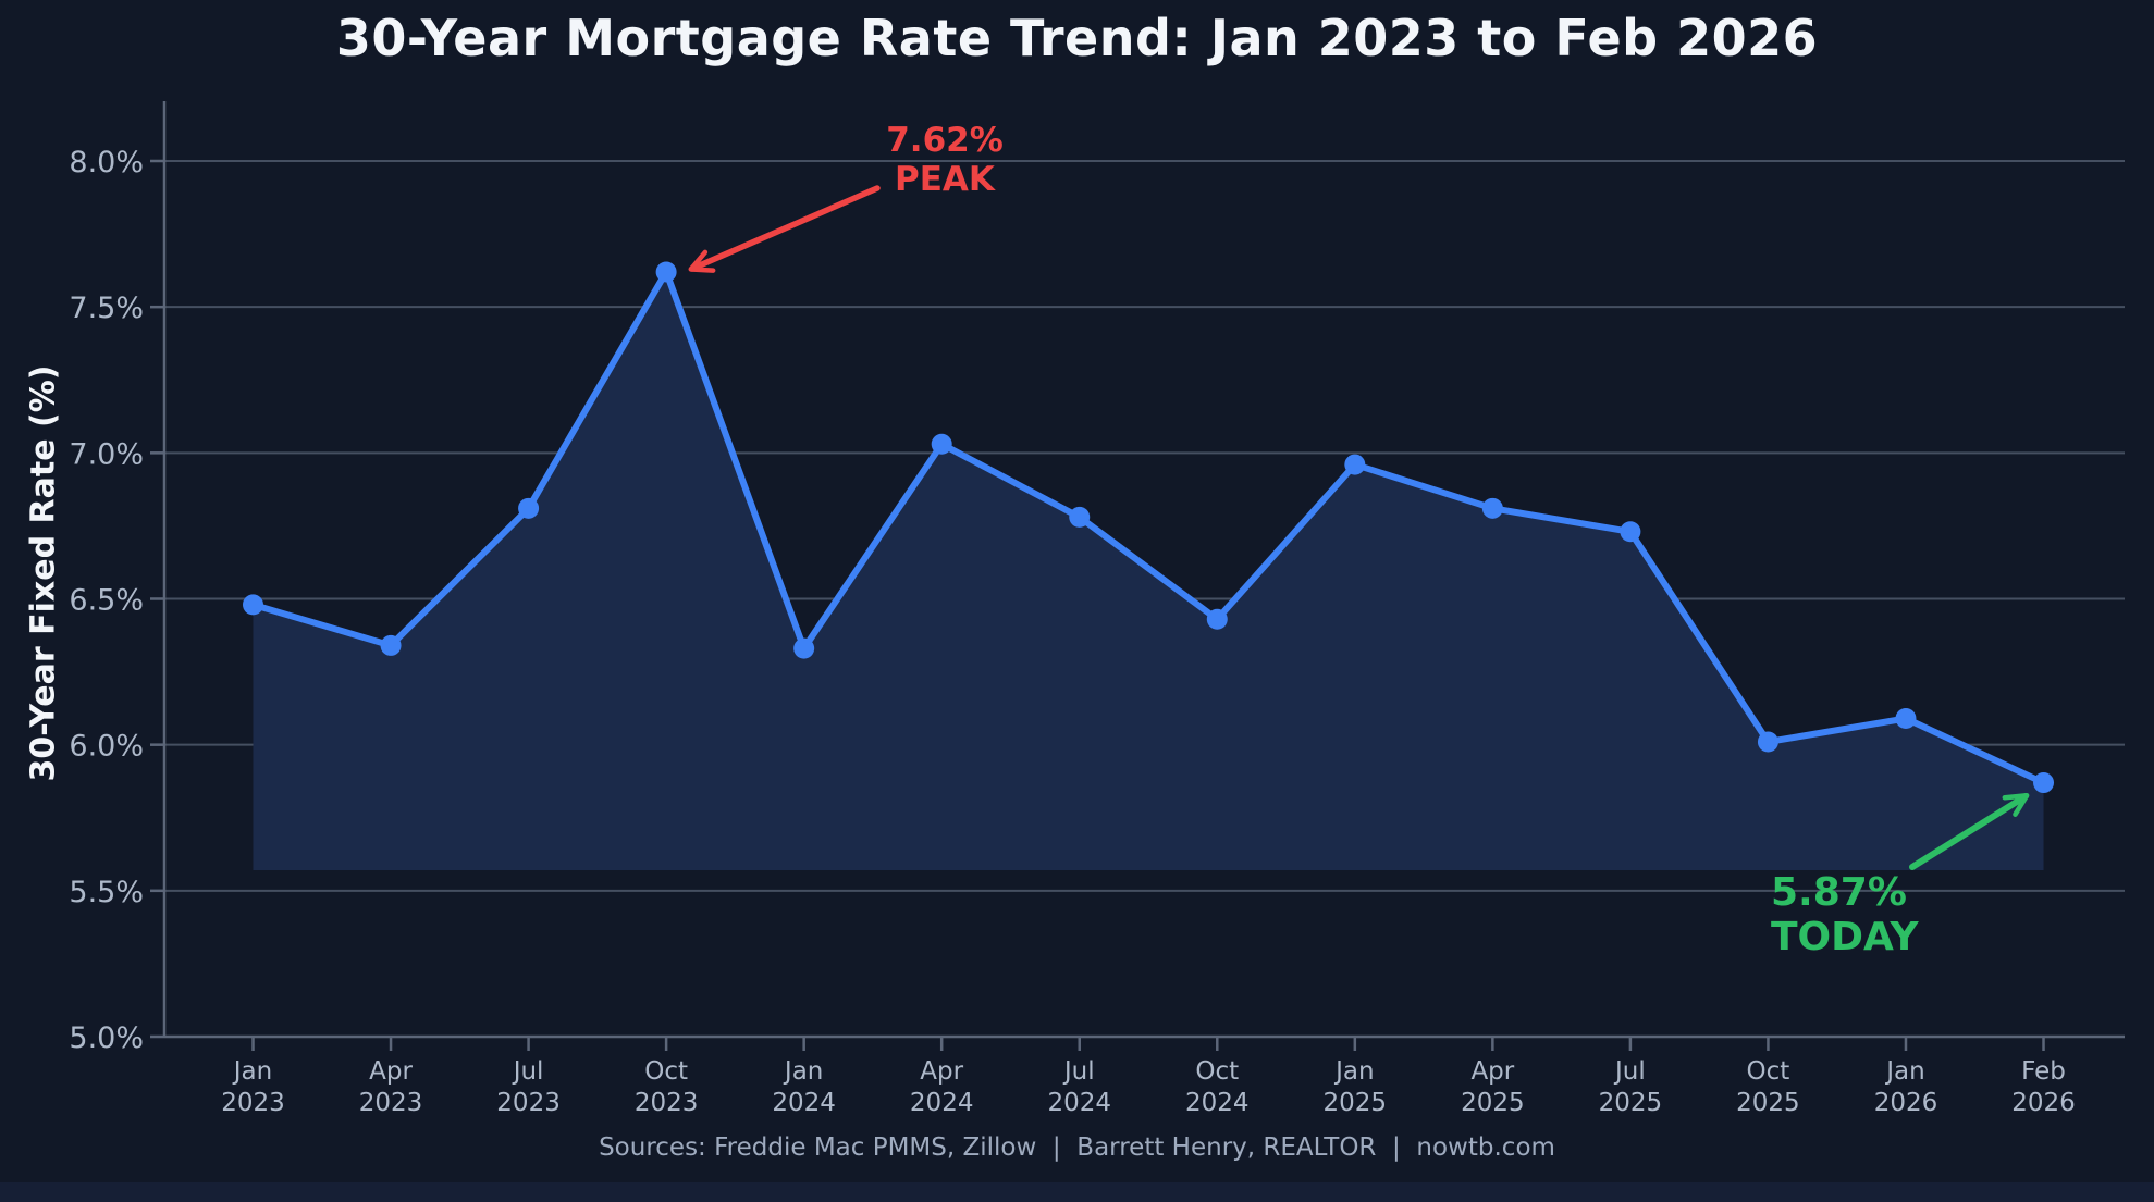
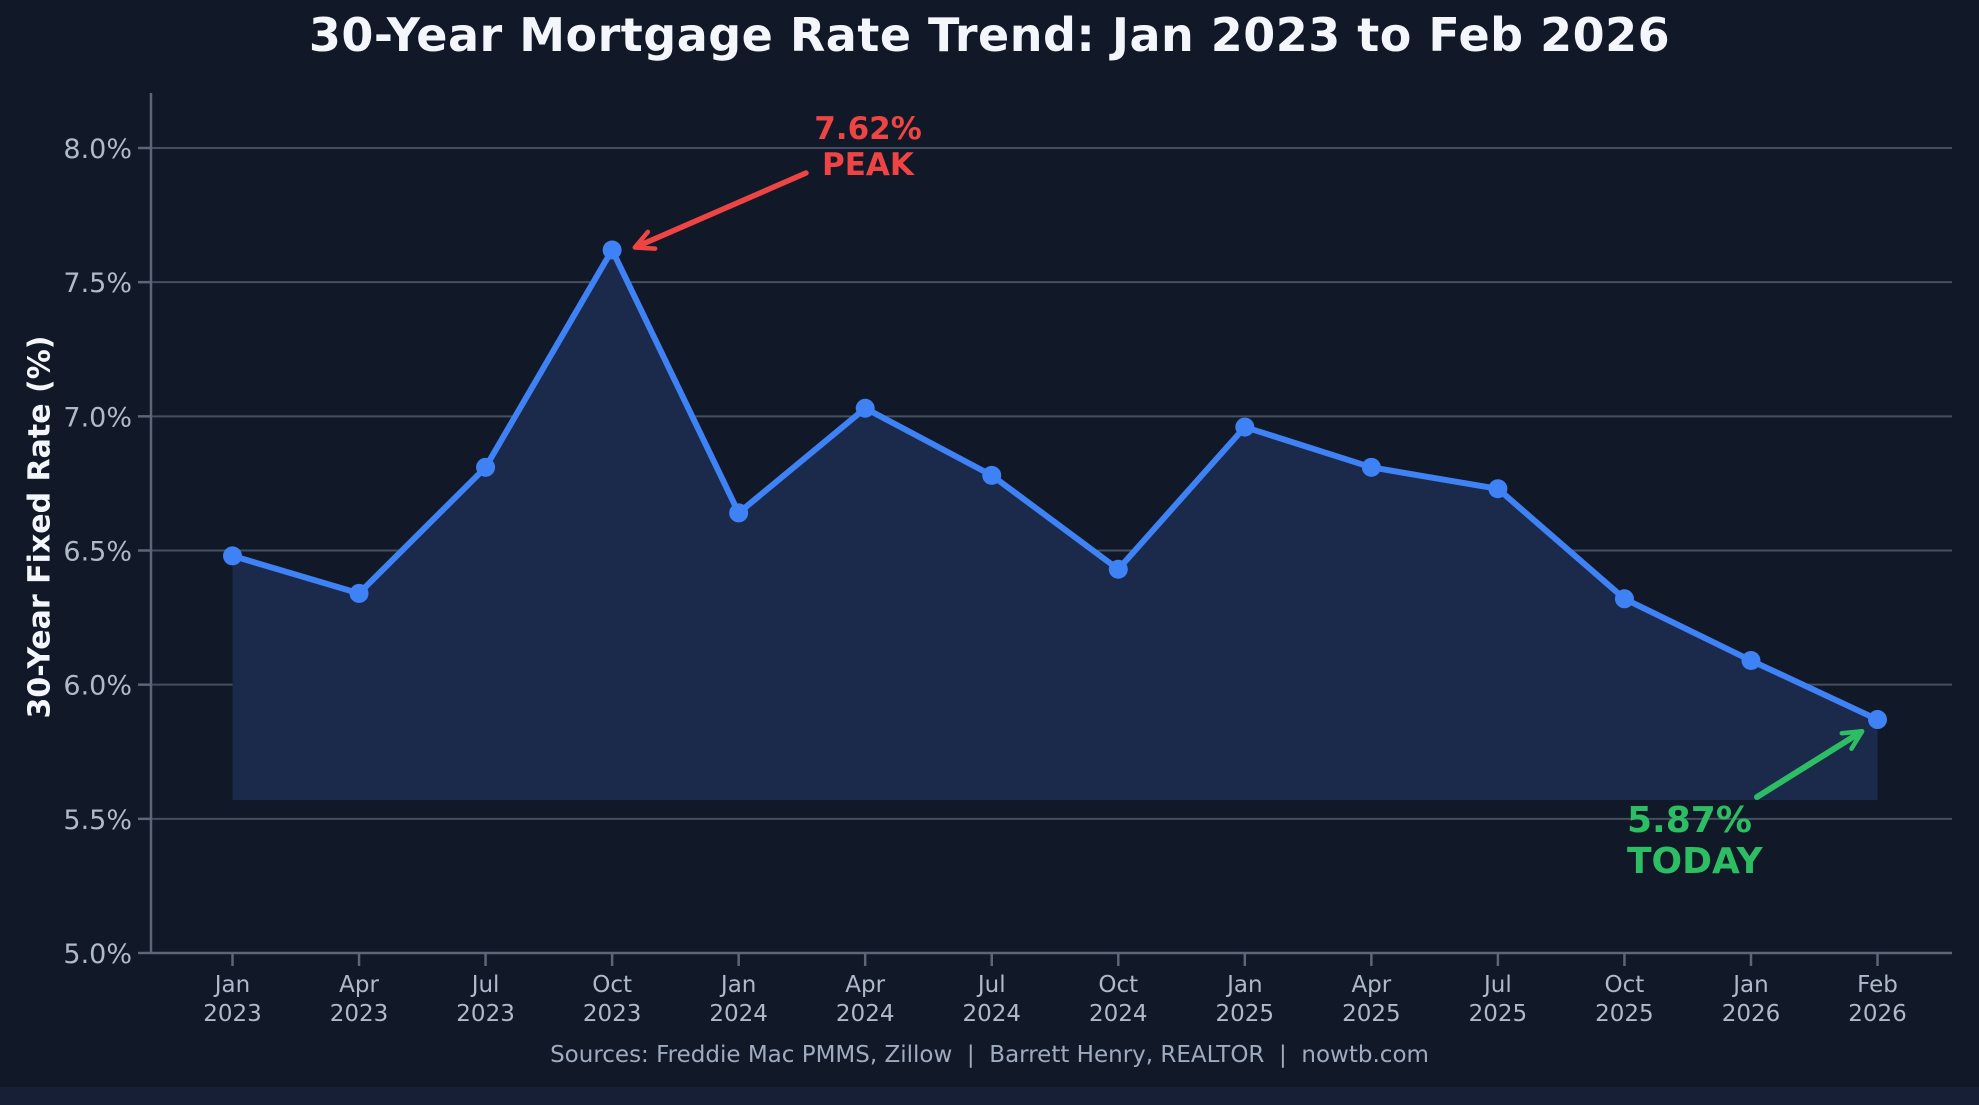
Jan 2024: 6.33% -> 6.64%
Oct 2025: 6.01% -> 6.32%
